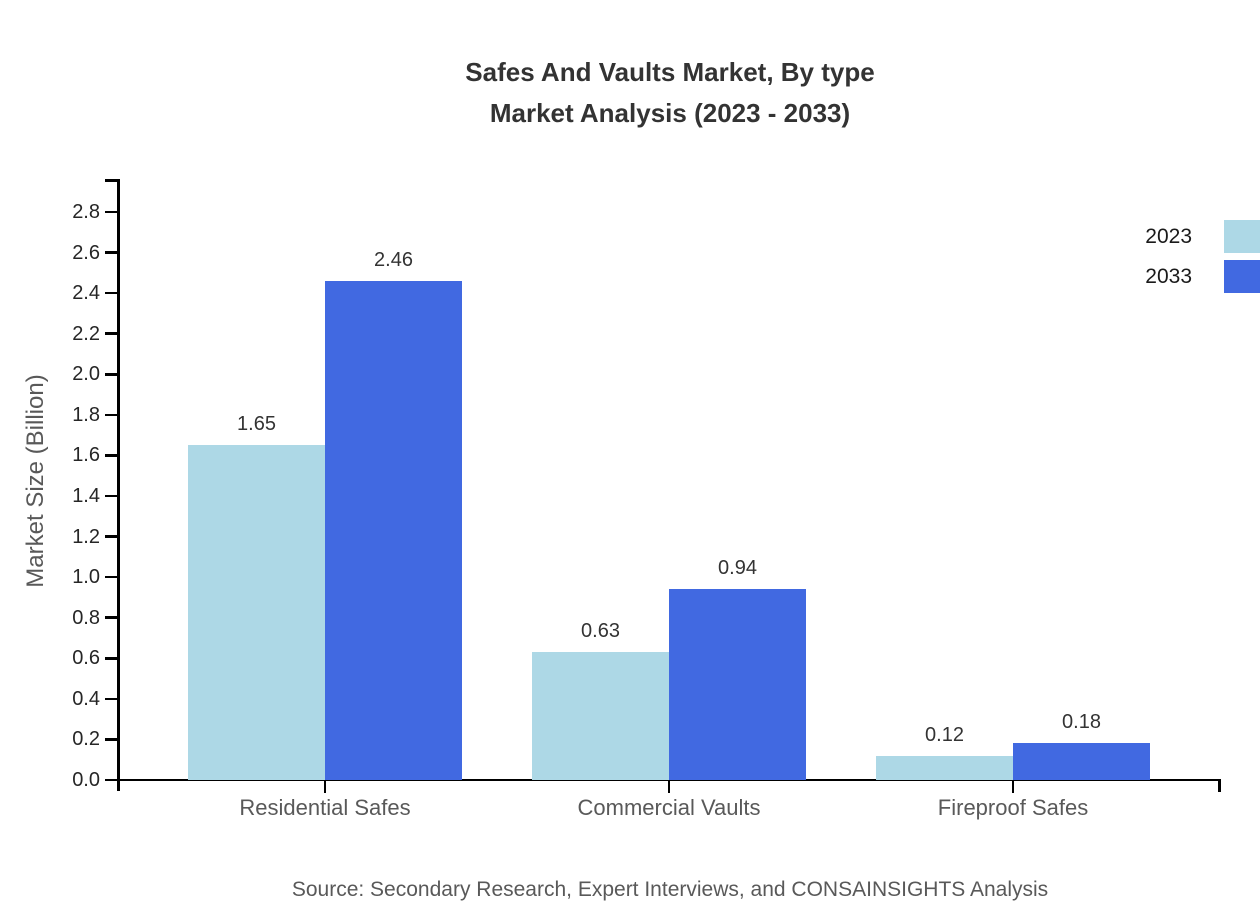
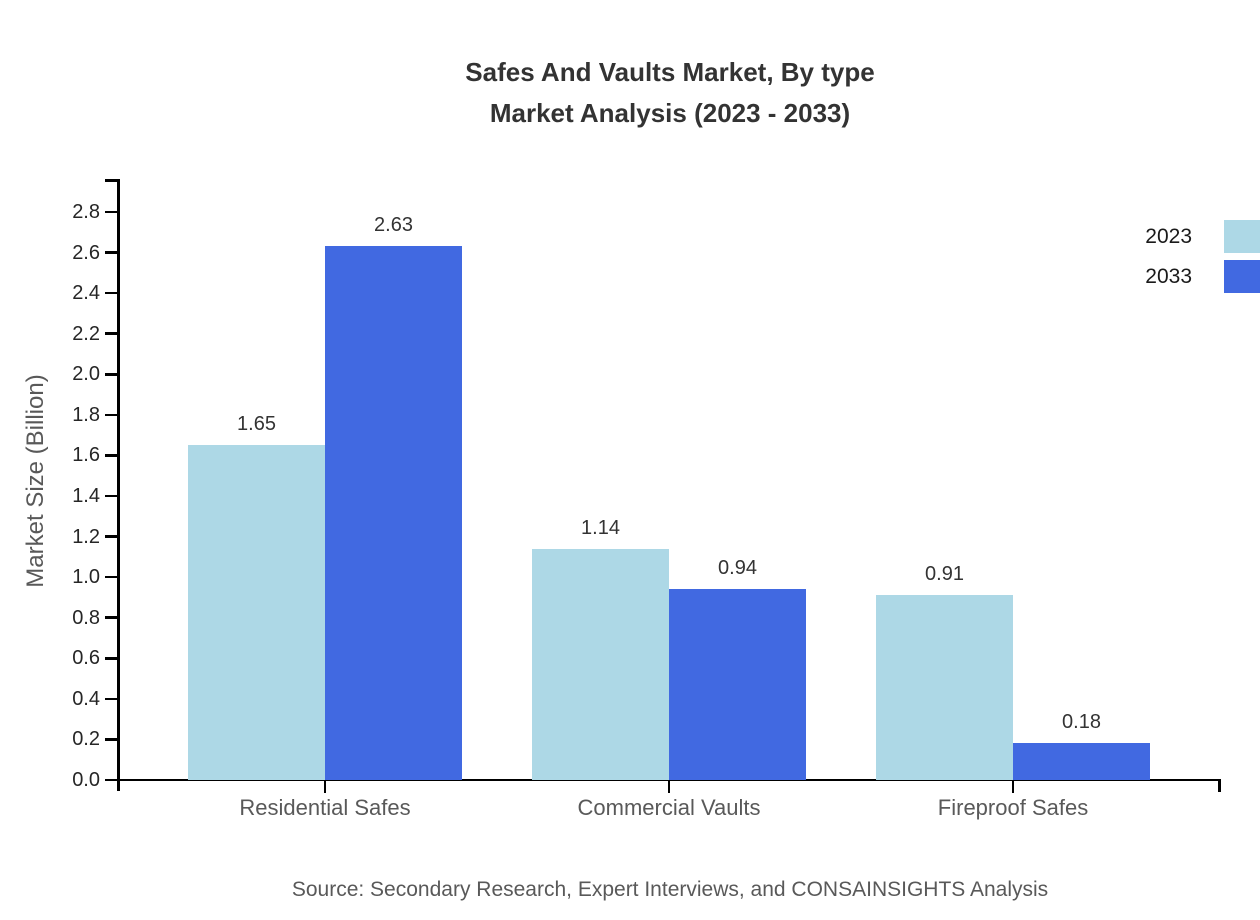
2033/Residential Safes: 2.46 -> 2.63
2023/Commercial Vaults: 0.63 -> 1.14
2023/Fireproof Safes: 0.12 -> 0.91
